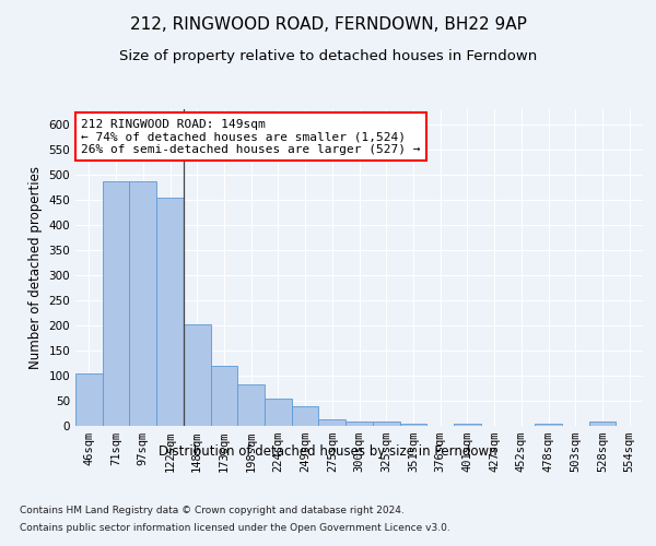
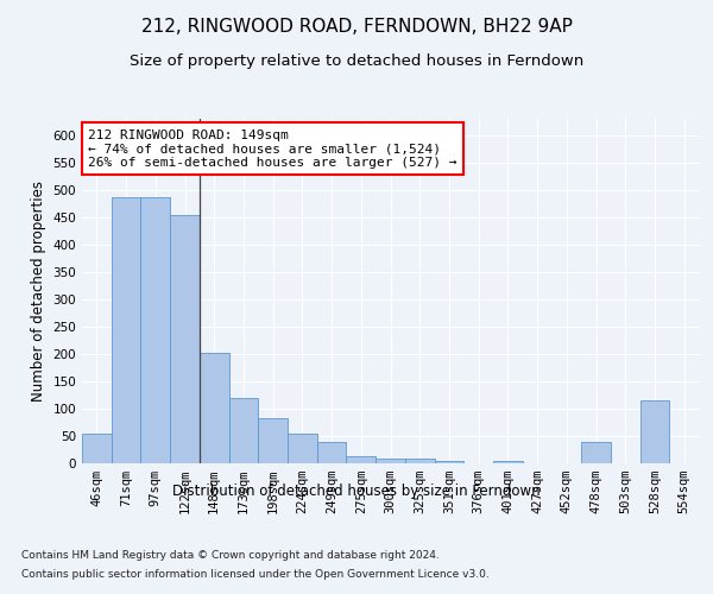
46sqm: 105 -> 55
478sqm: 5 -> 40
528sqm: 8 -> 115
